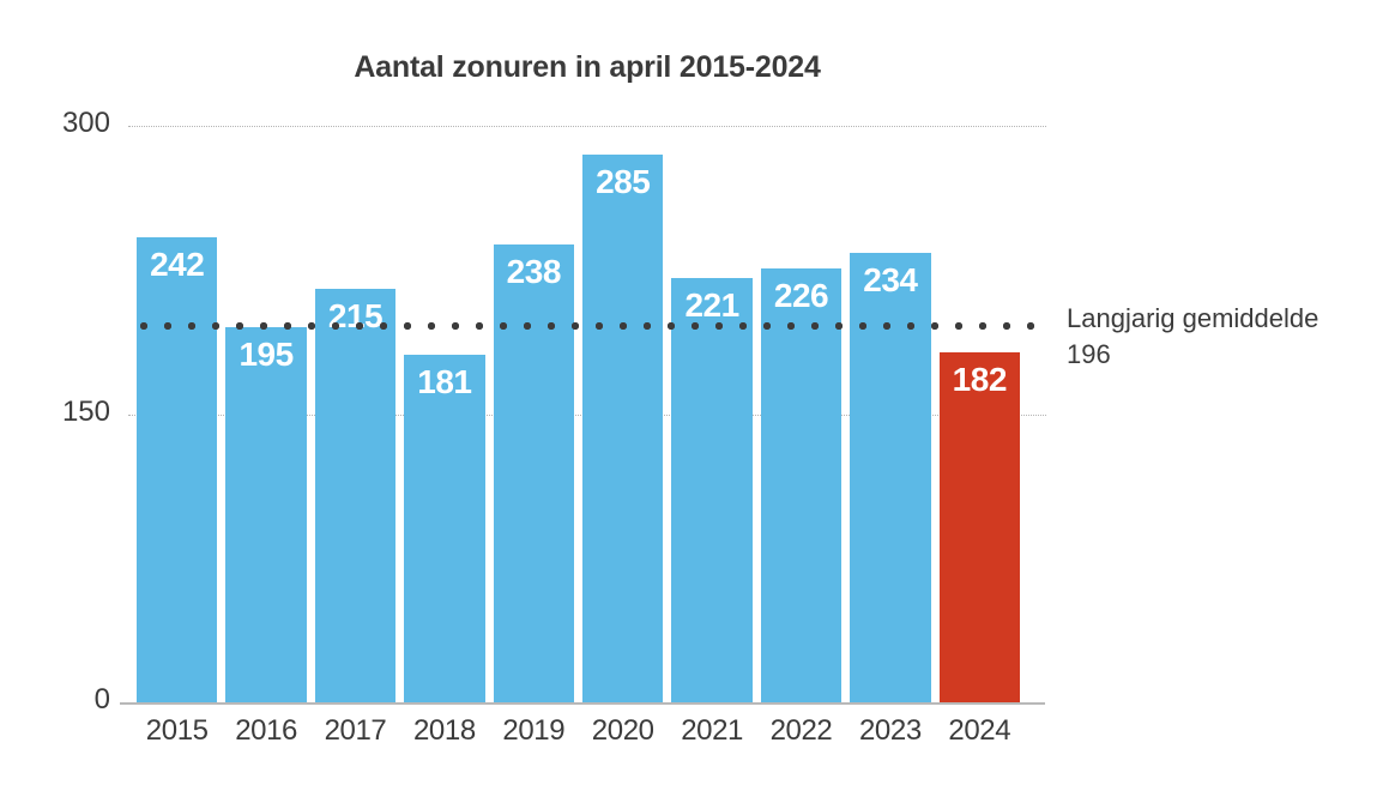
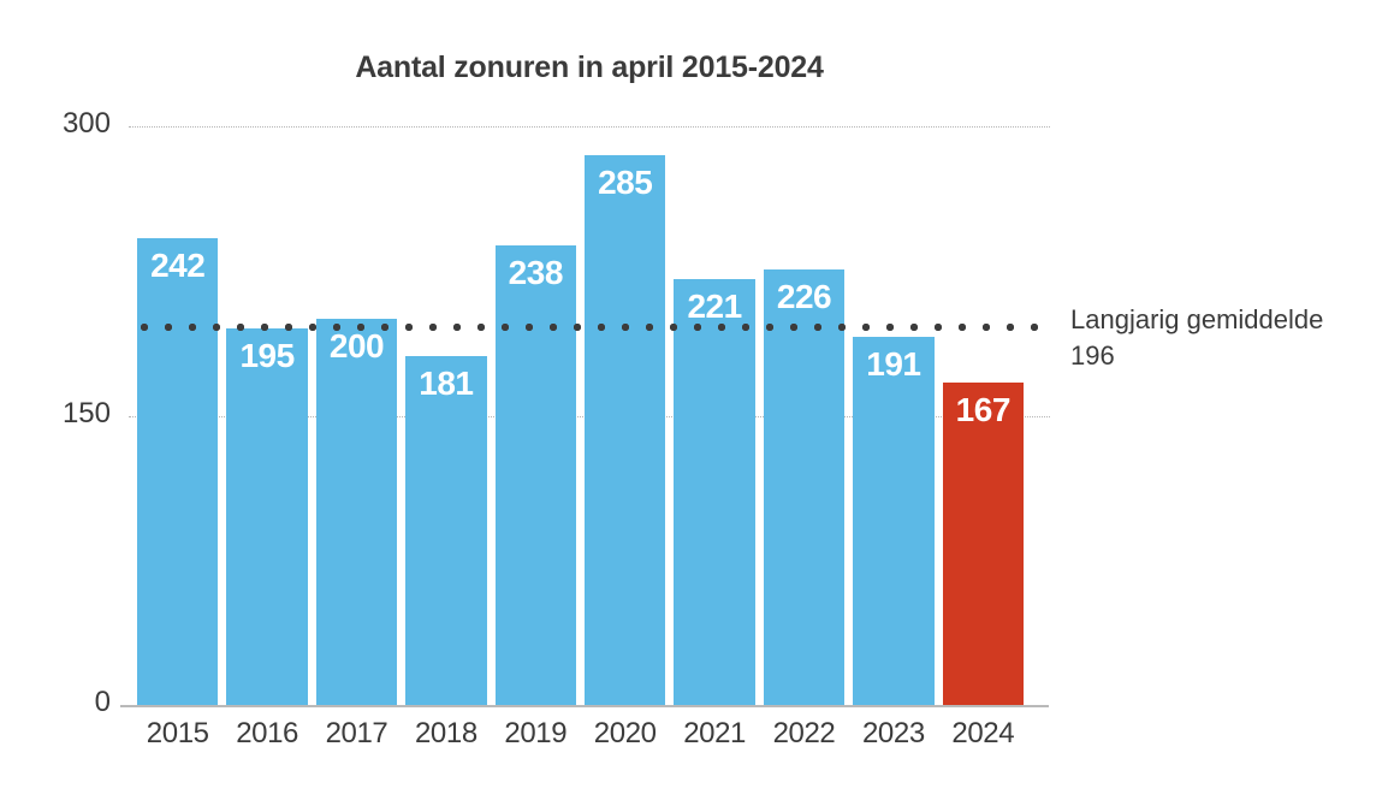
2017: 215 -> 200
2023: 234 -> 191
2024: 182 -> 167
